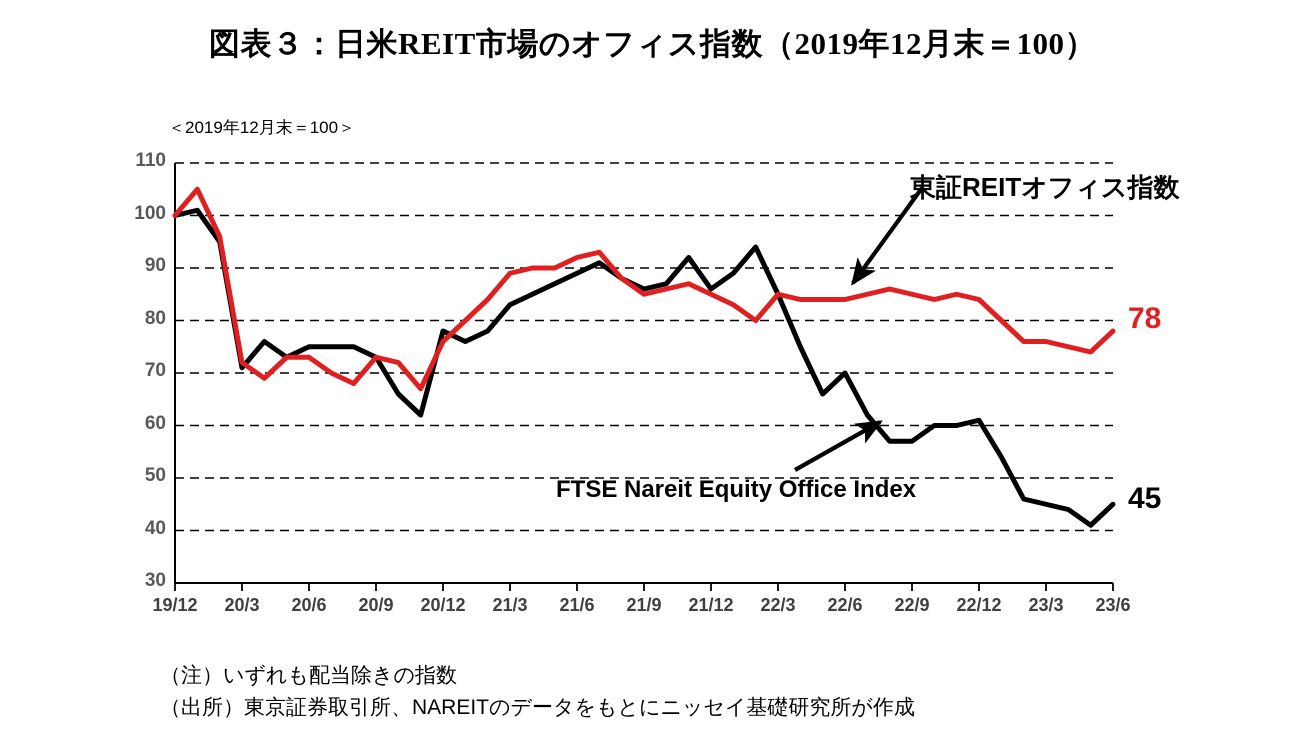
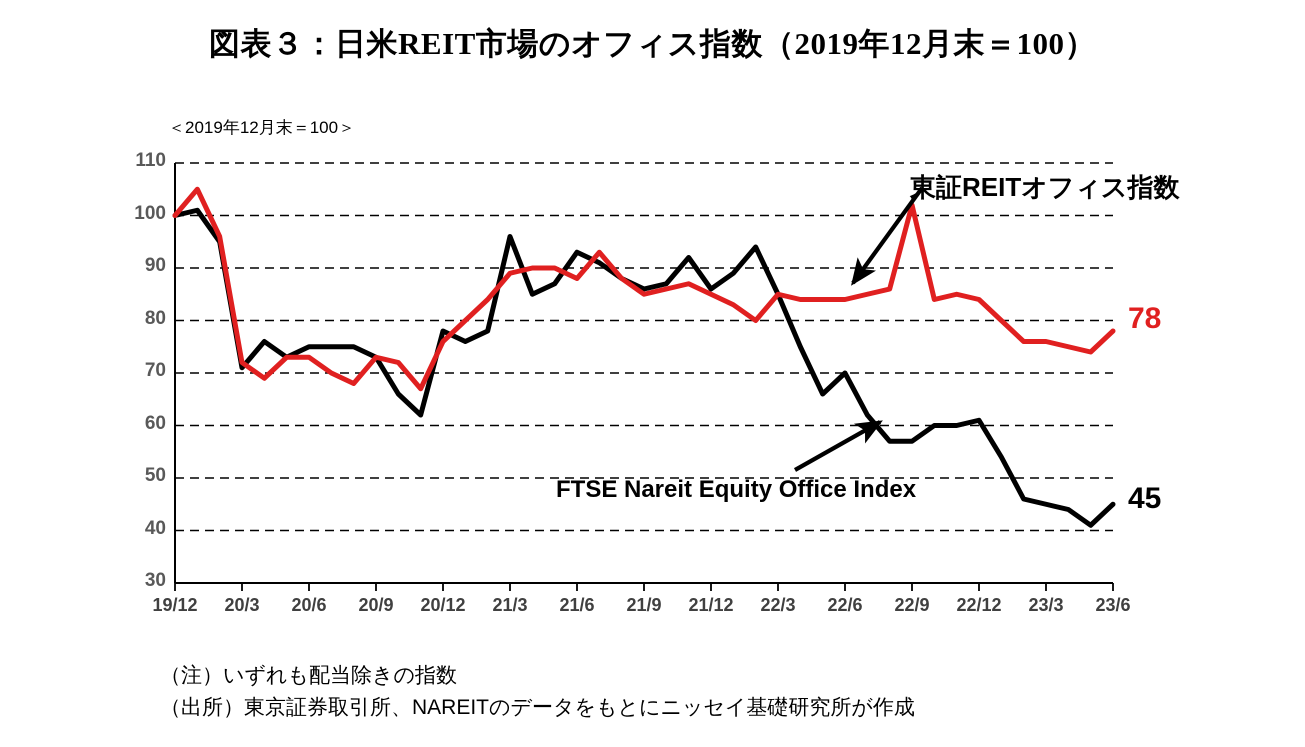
FTSE Nareit Equity Office Index/21/3: 83 -> 96
東証REITオフィス指数/21/6: 92 -> 88
FTSE Nareit Equity Office Index/21/6: 89 -> 93
東証REITオフィス指数/22/9: 85 -> 102
